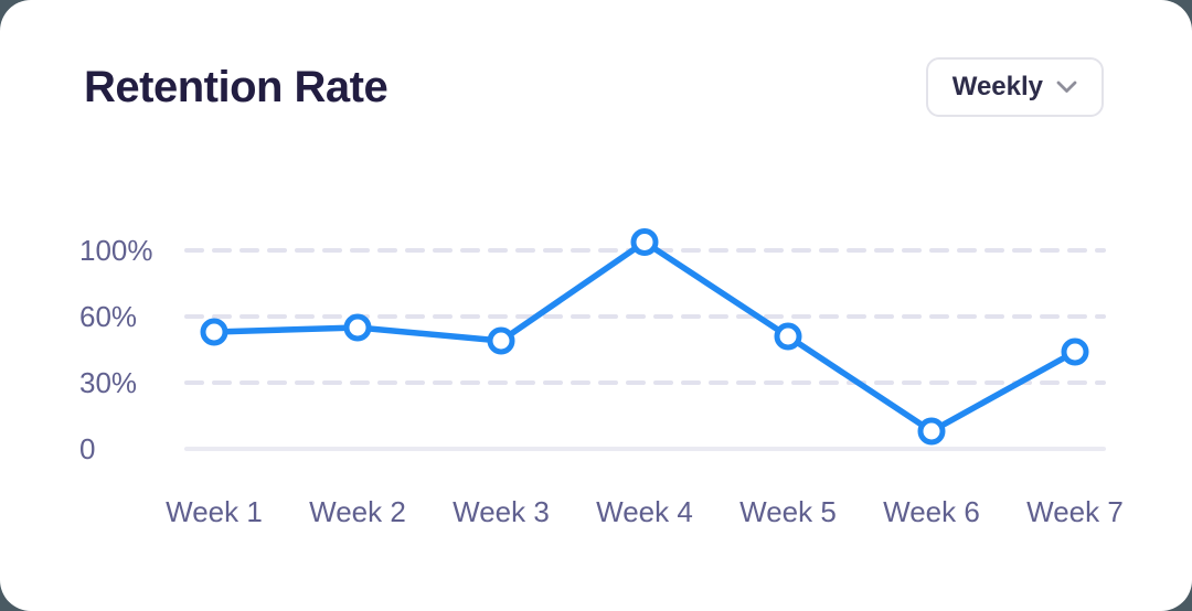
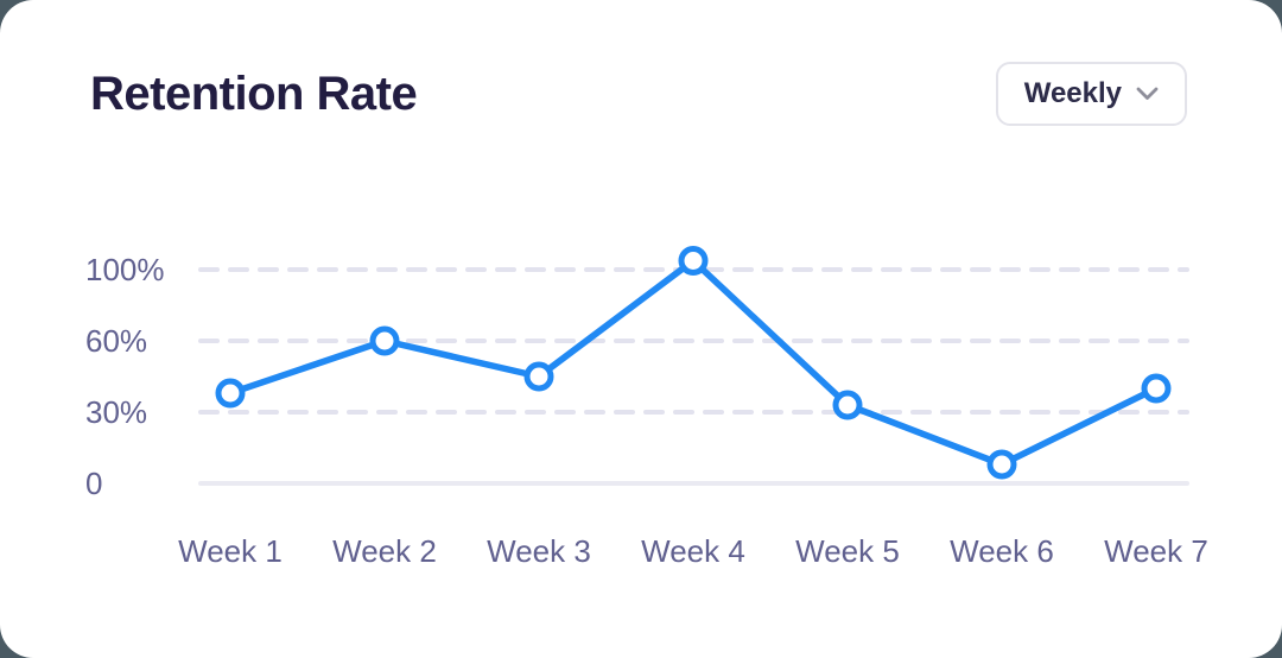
Week 1: 53% -> 38%
Week 2: 55% -> 60%
Week 3: 49% -> 45%
Week 5: 51% -> 33%
Week 7: 44% -> 40%
